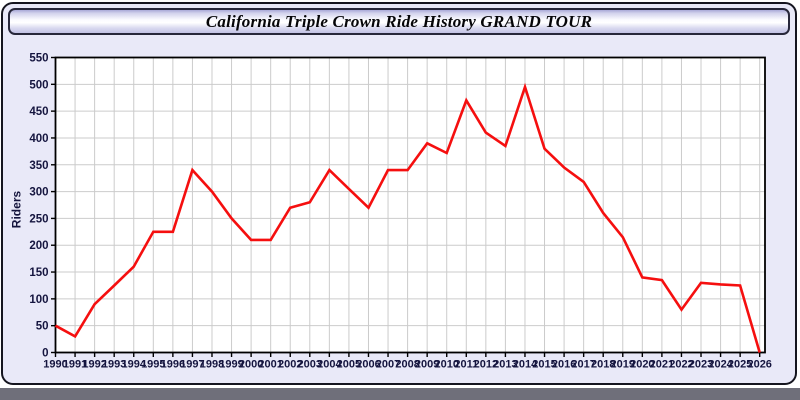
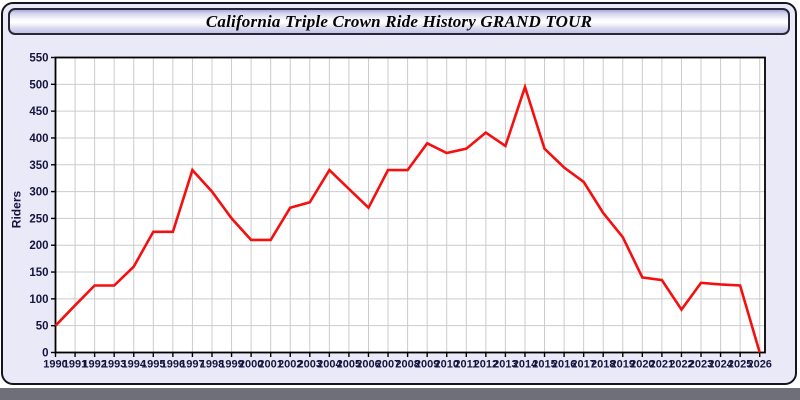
1991: 30 -> 90
1992: 90 -> 120
2011: 470 -> 380
